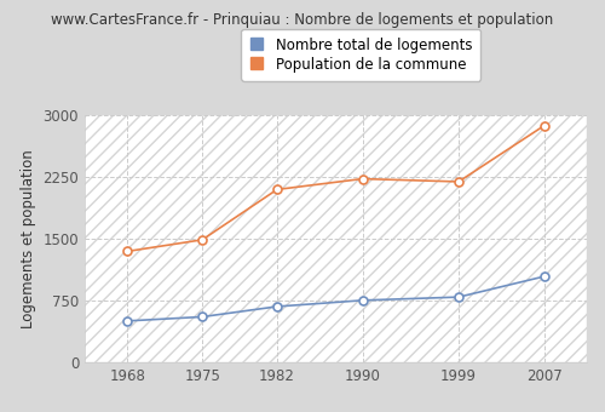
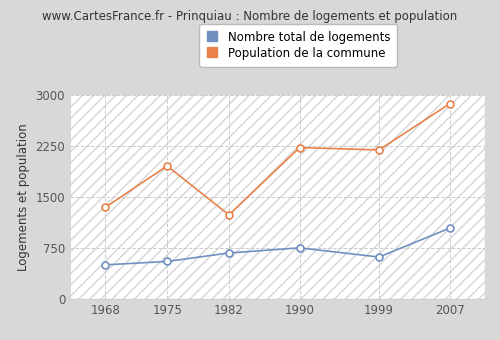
Population de la commune/1975: 1490 -> 1960
Population de la commune/1982: 2100 -> 1240
Nombre total de logements/1999: 800 -> 620
